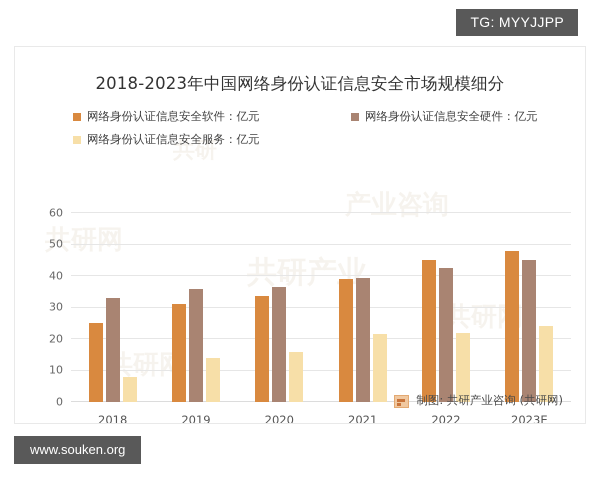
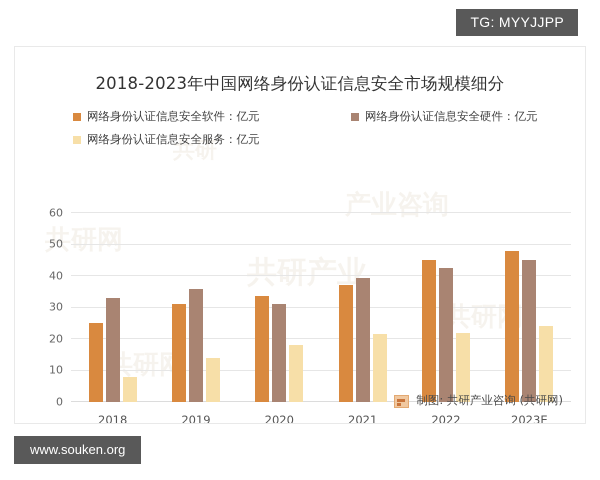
网络身份认证信息安全硬件：亿元/2020: 36 -> 31
网络身份认证信息安全服务：亿元/2020: 16 -> 18
网络身份认证信息安全软件：亿元/2021: 39 -> 37
